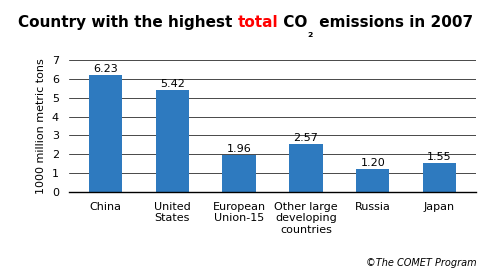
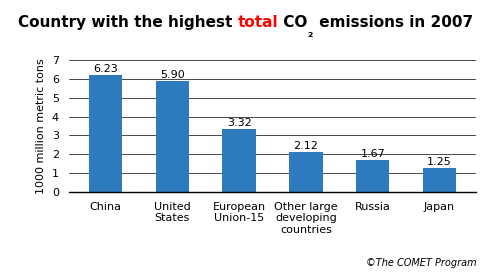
United States: 5.42 -> 5.90
European Union-15: 1.96 -> 3.32
Other large developing countries: 2.57 -> 2.12
Russia: 1.20 -> 1.67
Japan: 1.55 -> 1.25
